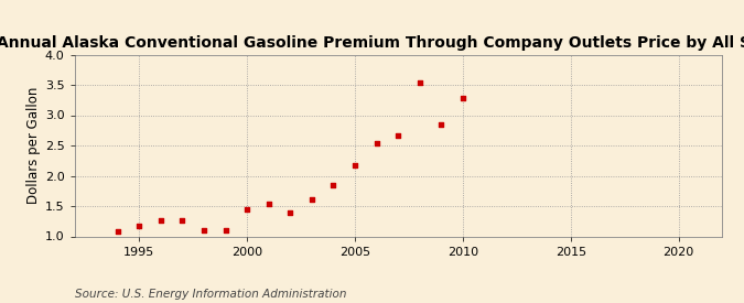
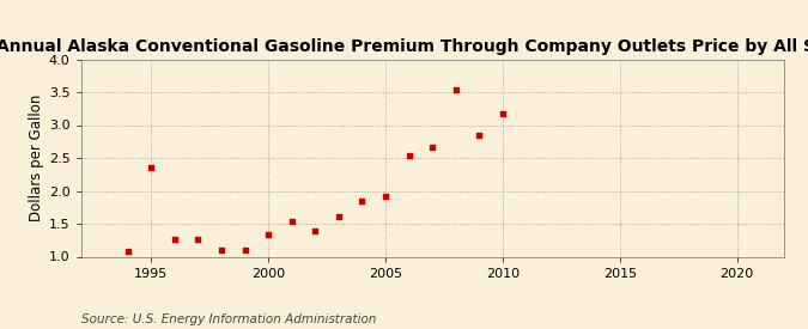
1995: 1.18 -> 2.36
2000: 1.45 -> 1.34
2005: 2.18 -> 1.92
2010: 3.29 -> 3.18
